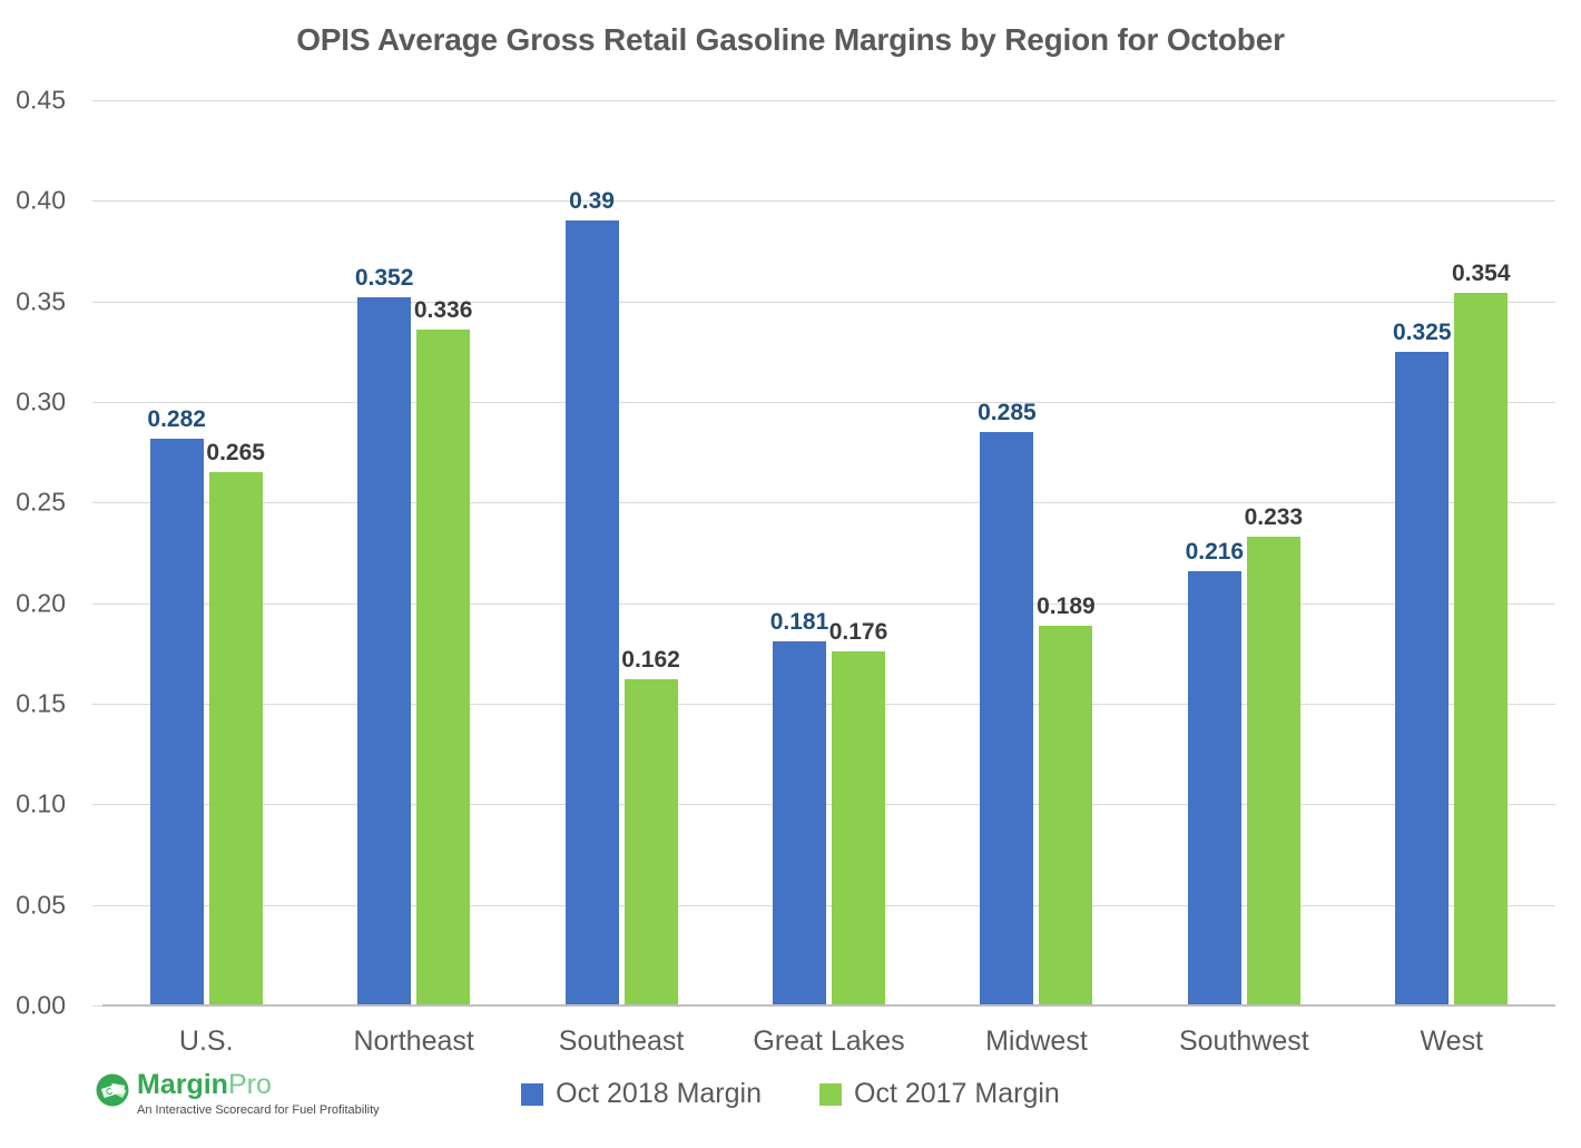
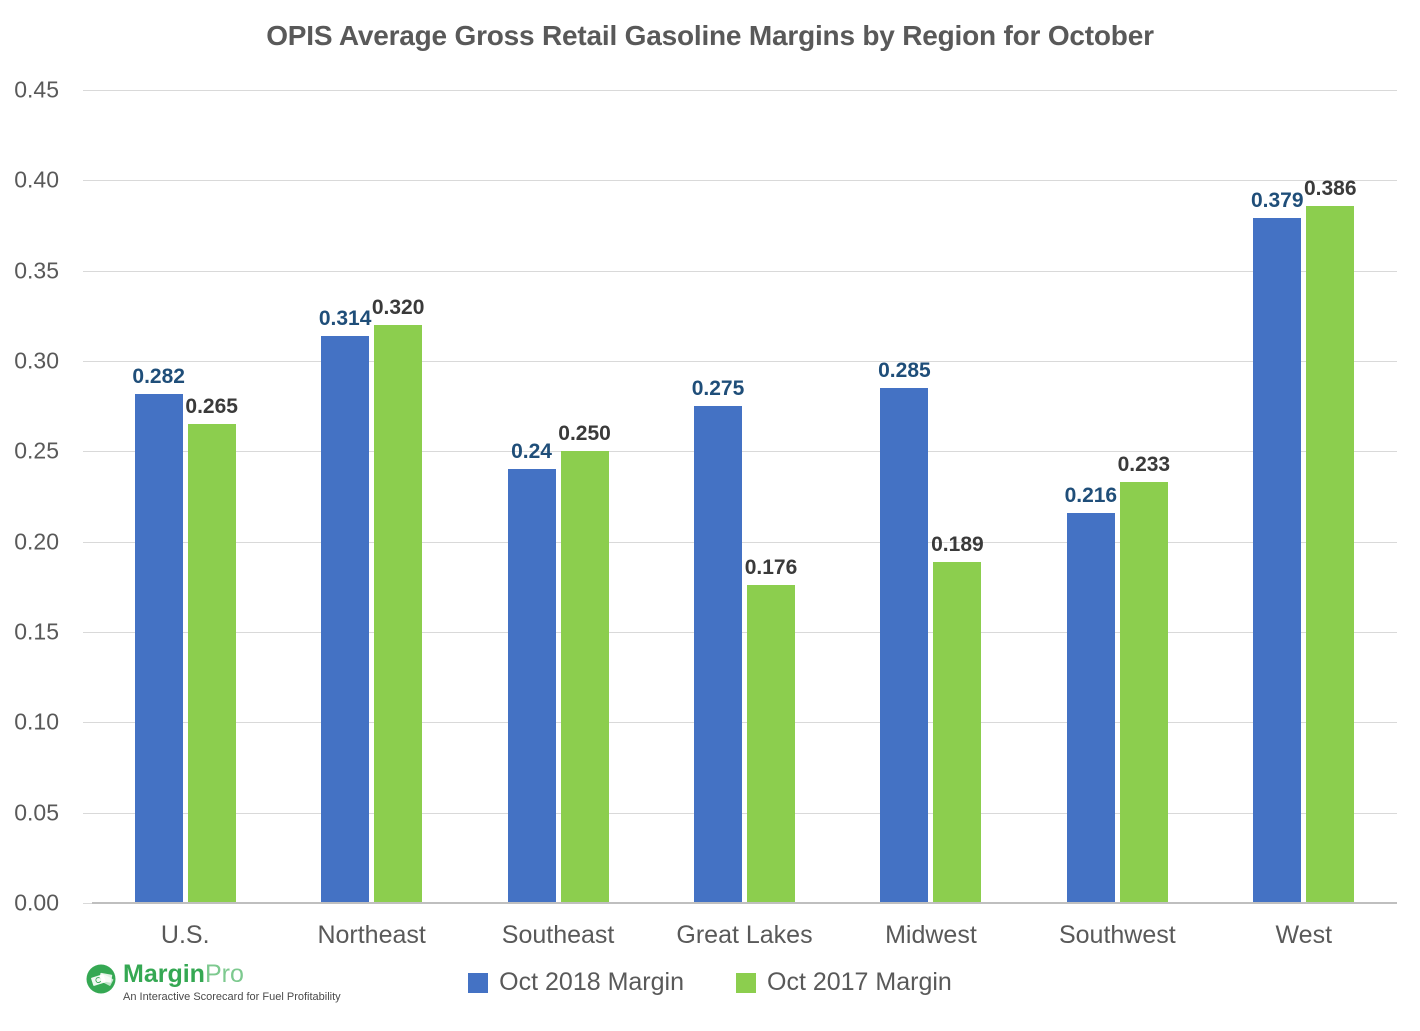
Oct 2018 Margin/Northeast: 0.352 -> 0.314
Oct 2017 Margin/Northeast: 0.336 -> 0.320
Oct 2018 Margin/Southeast: 0.39 -> 0.24
Oct 2017 Margin/Southeast: 0.162 -> 0.250
Oct 2018 Margin/Great Lakes: 0.181 -> 0.275
Oct 2018 Margin/West: 0.325 -> 0.379
Oct 2017 Margin/West: 0.354 -> 0.386
